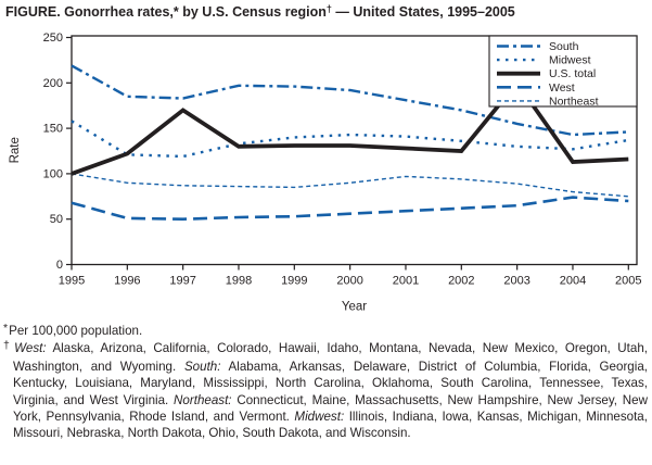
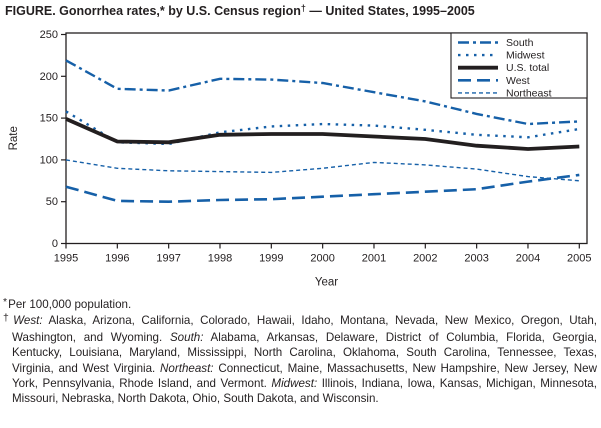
U.S. total/1995: 100 -> 150
U.S. total/1997: 170 -> 120
U.S. total/2003: 200 -> 120
West/2005: 70 -> 80
